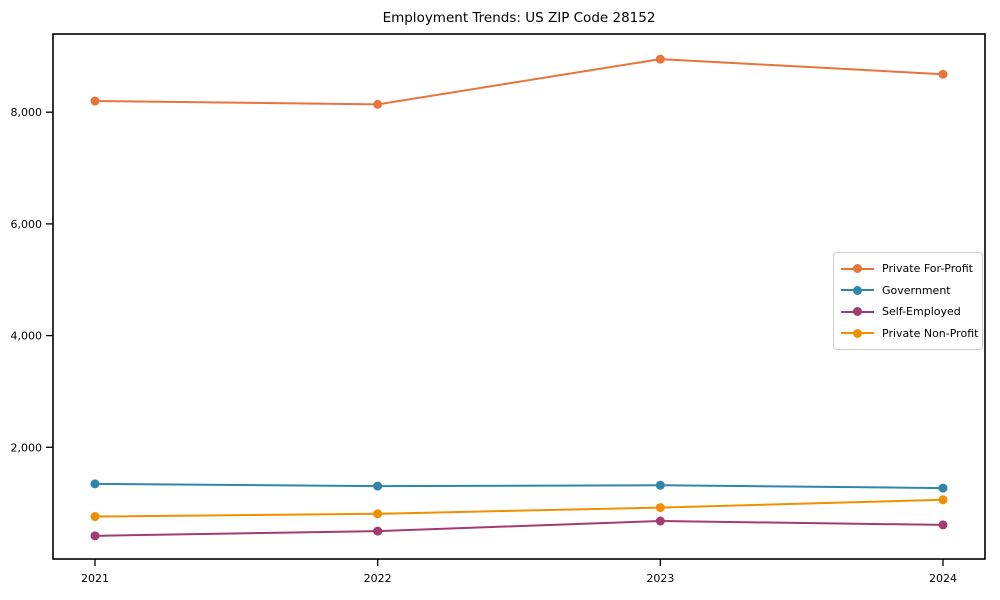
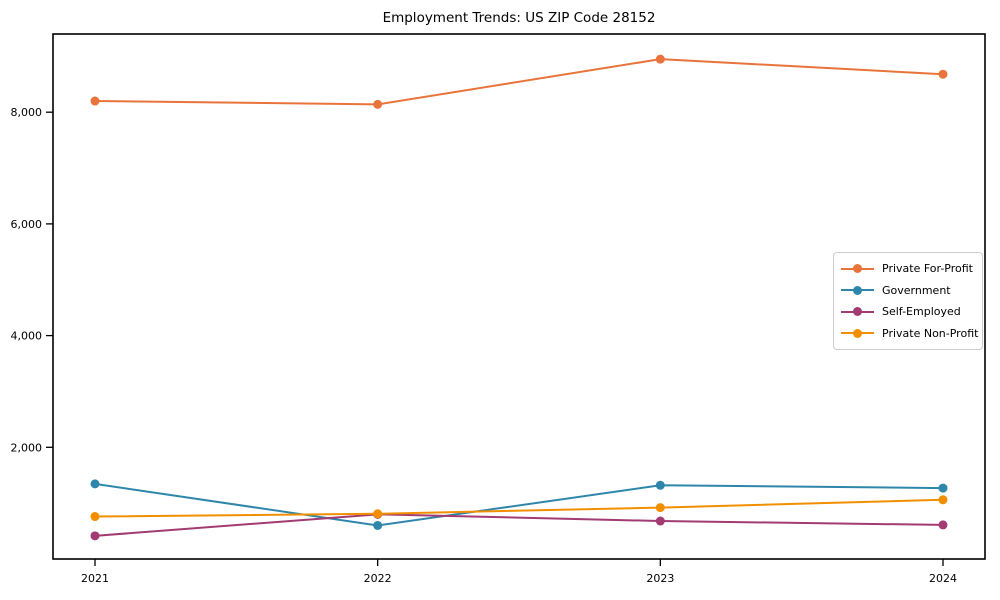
Government/2022: 1300 -> 600
Self-Employed/2022: 500 -> 800
